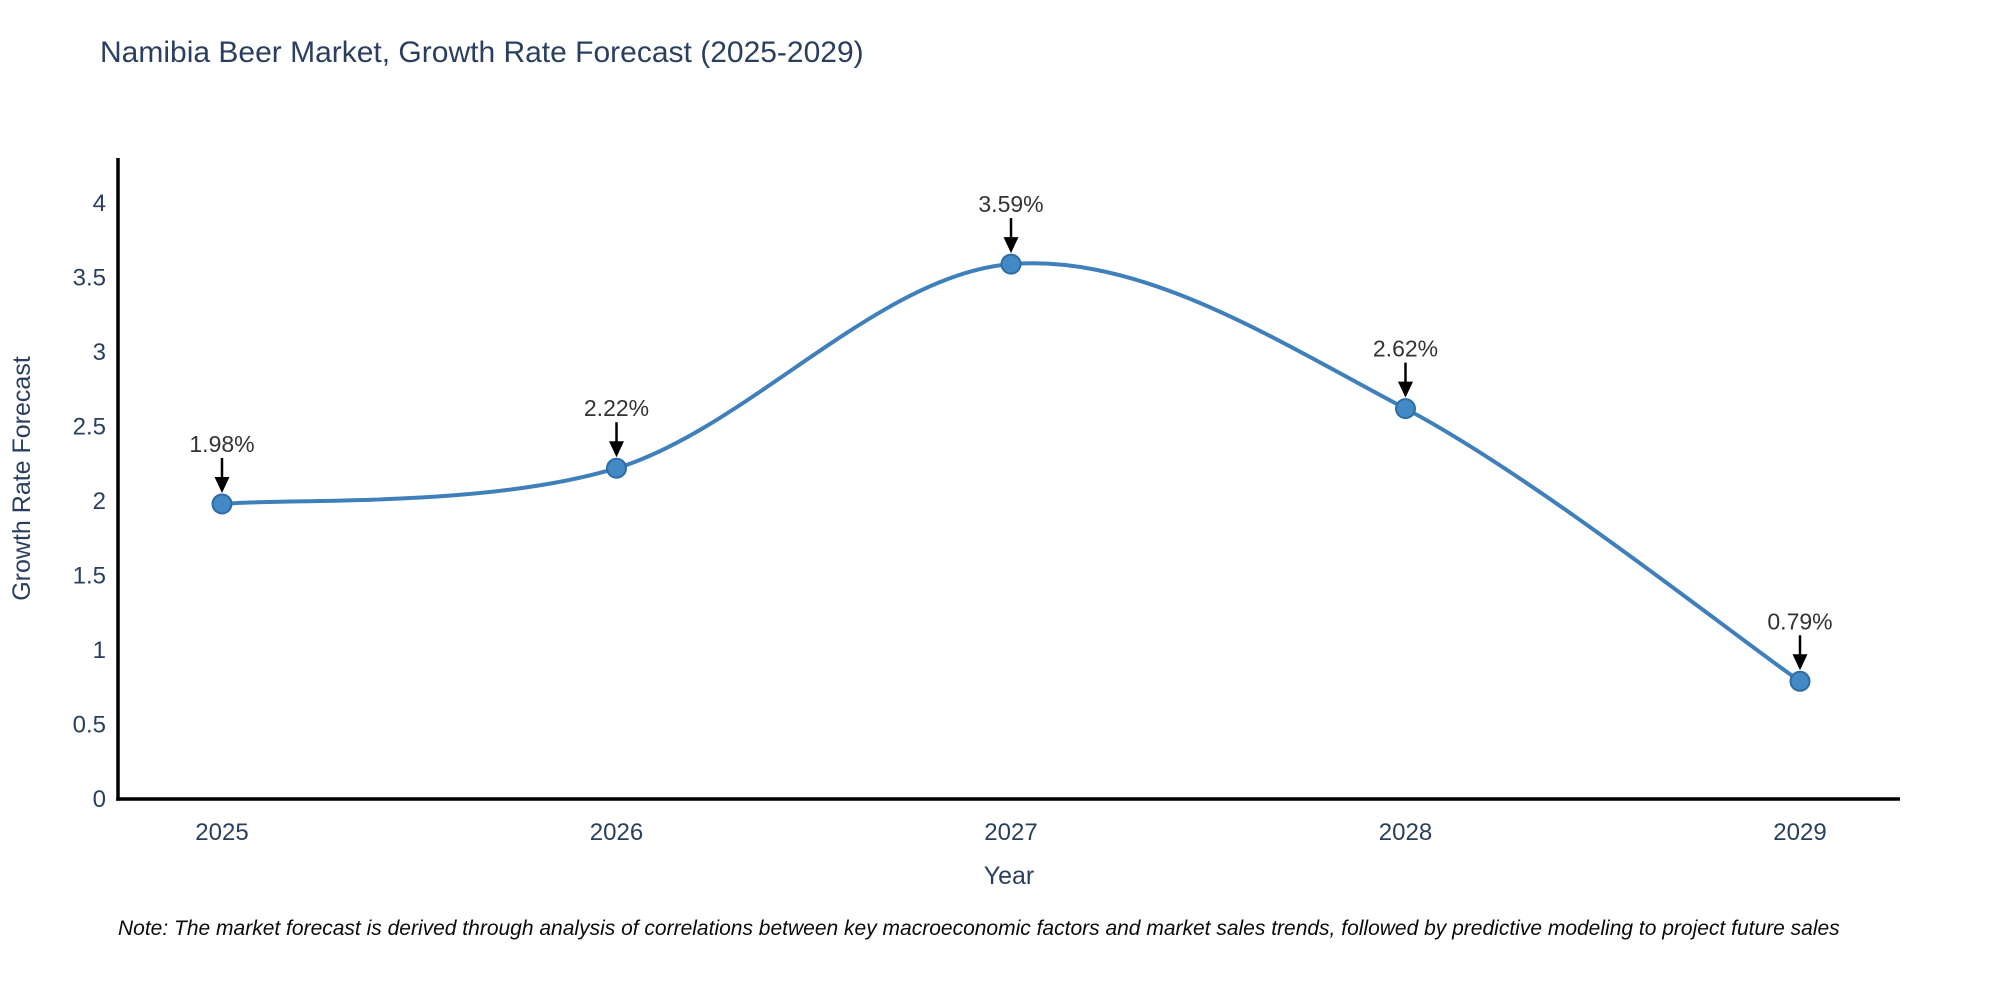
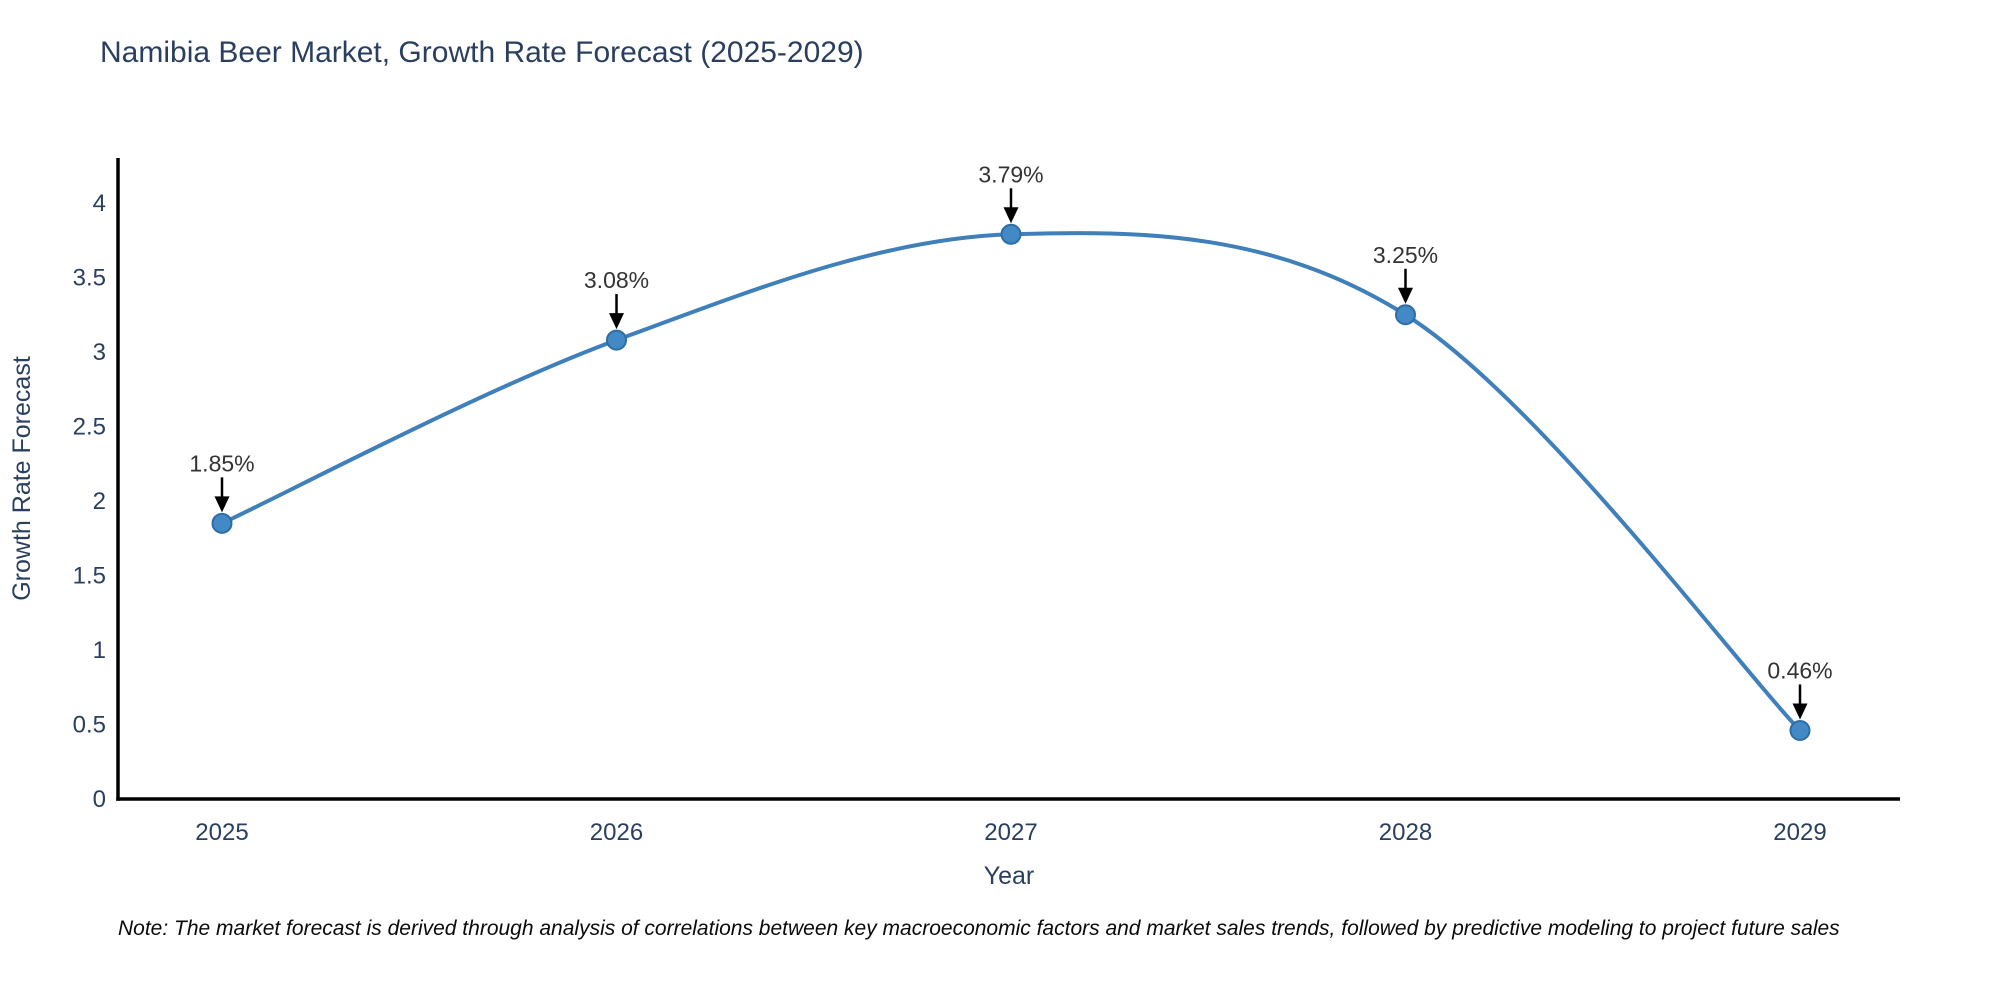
2025: 1.98% -> 1.85%
2026: 2.22% -> 3.08%
2027: 3.59% -> 3.79%
2028: 2.62% -> 3.25%
2029: 0.79% -> 0.46%
